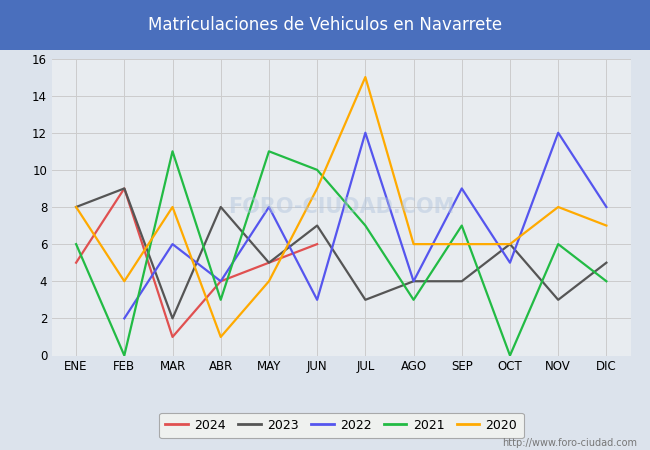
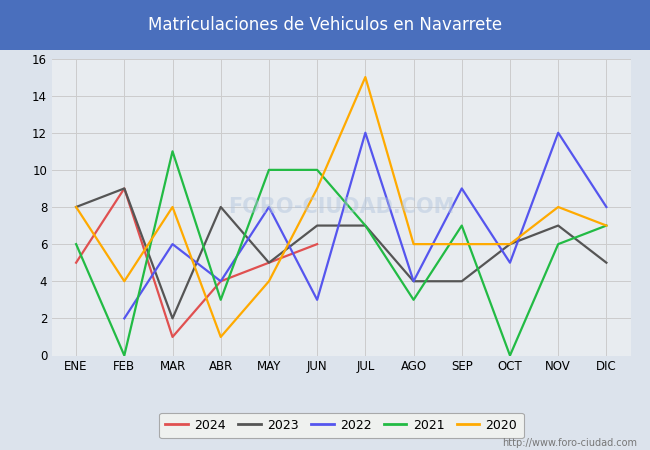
2021/MAY: 11 -> 10
2023/JUL: 3 -> 7
2023/NOV: 3 -> 7
2021/DIC: 4 -> 7
